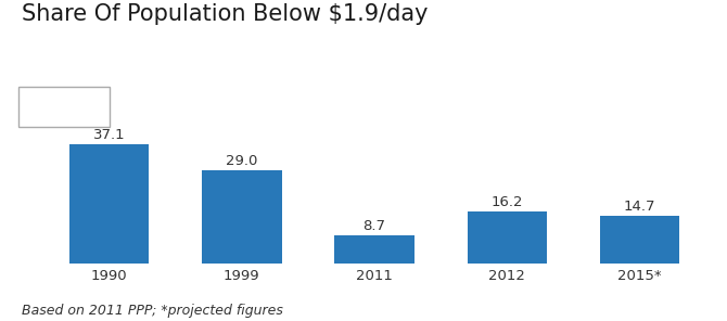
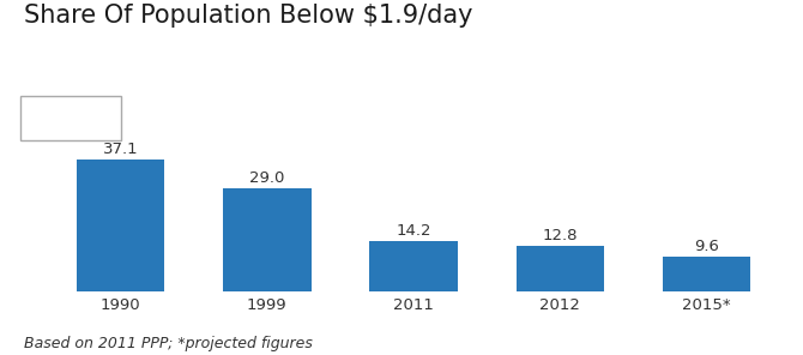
2011: 8.7 -> 14.2
2012: 16.2 -> 12.8
2015*: 14.7 -> 9.6
